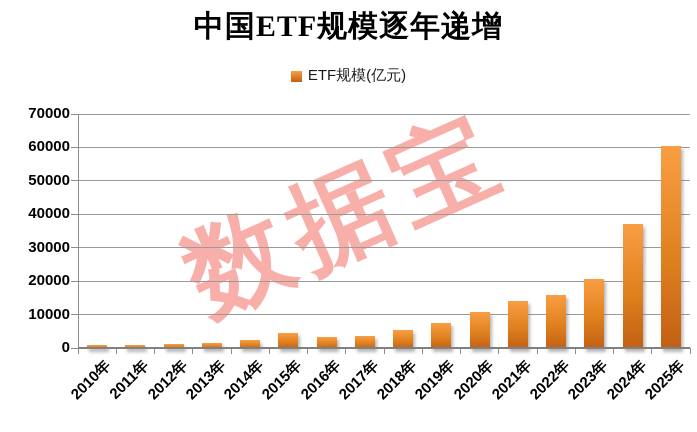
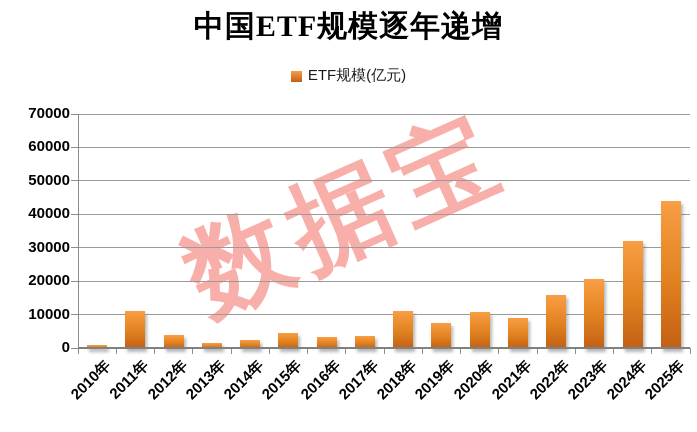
2011年: 1000 -> 11000
2012年: 1000 -> 4000
2018年: 6000 -> 11000
2021年: 14000 -> 9000
2024年: 37000 -> 32000
2025年: 60000 -> 44000
